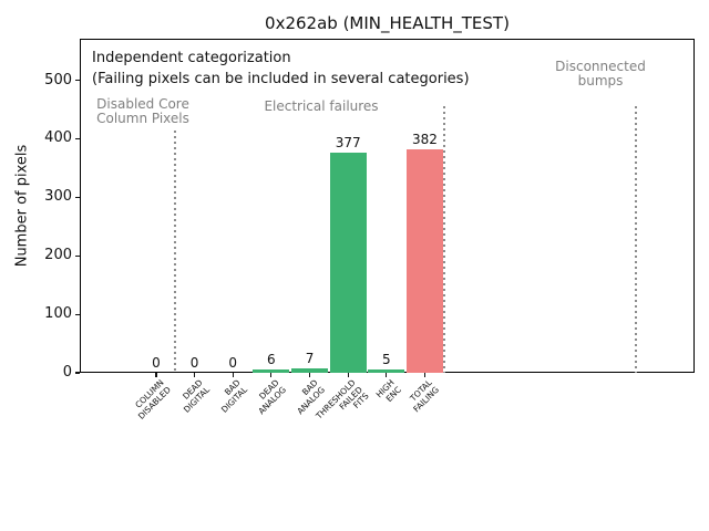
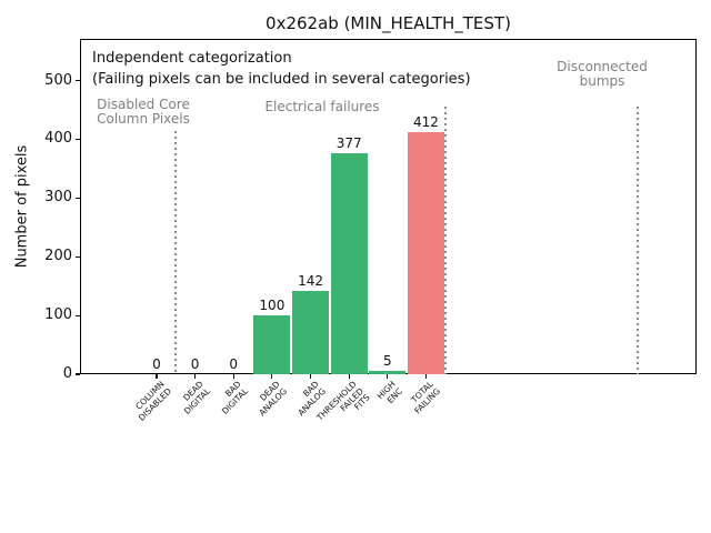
DEAD ANALOG: 6 -> 100
BAD ANALOG: 7 -> 142
TOTAL FAILING: 382 -> 412
